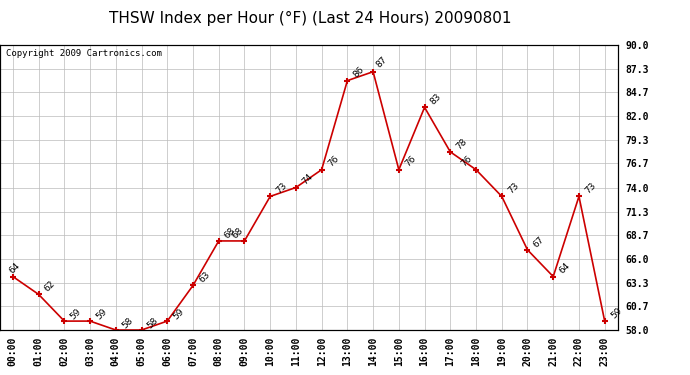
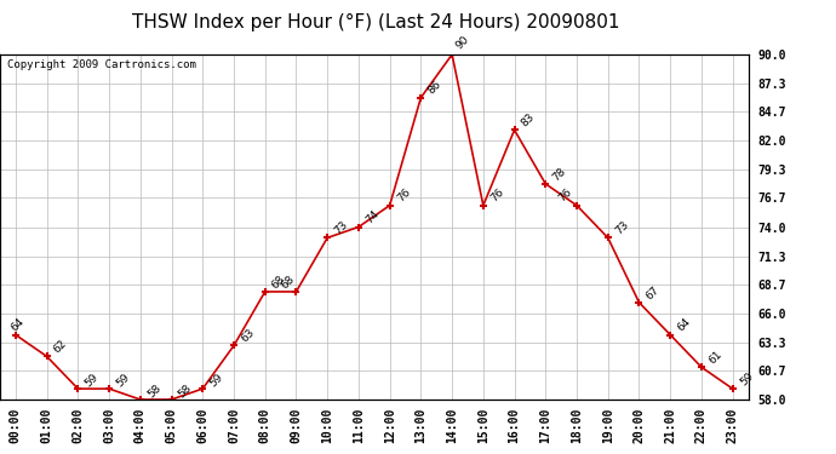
14:00: 87 -> 90
22:00: 73 -> 61
